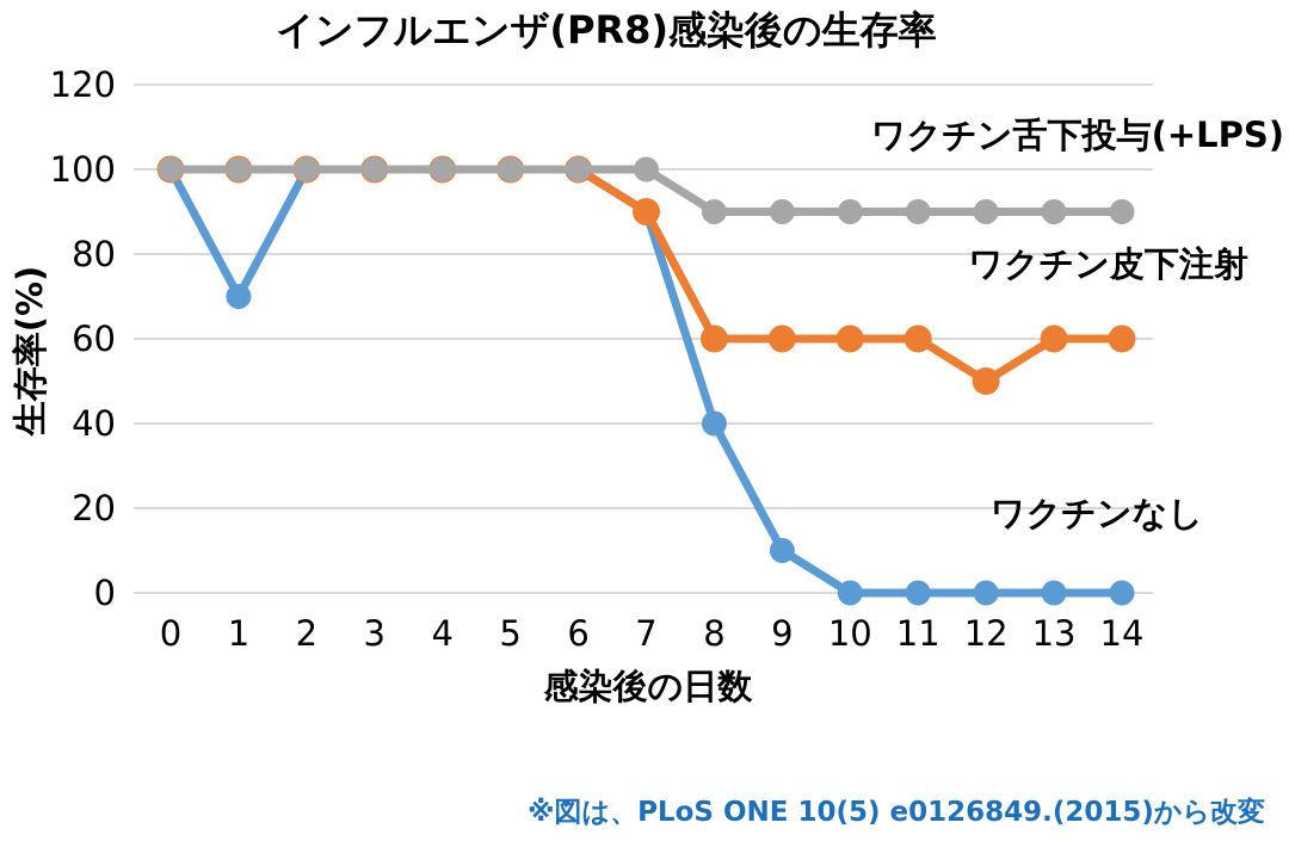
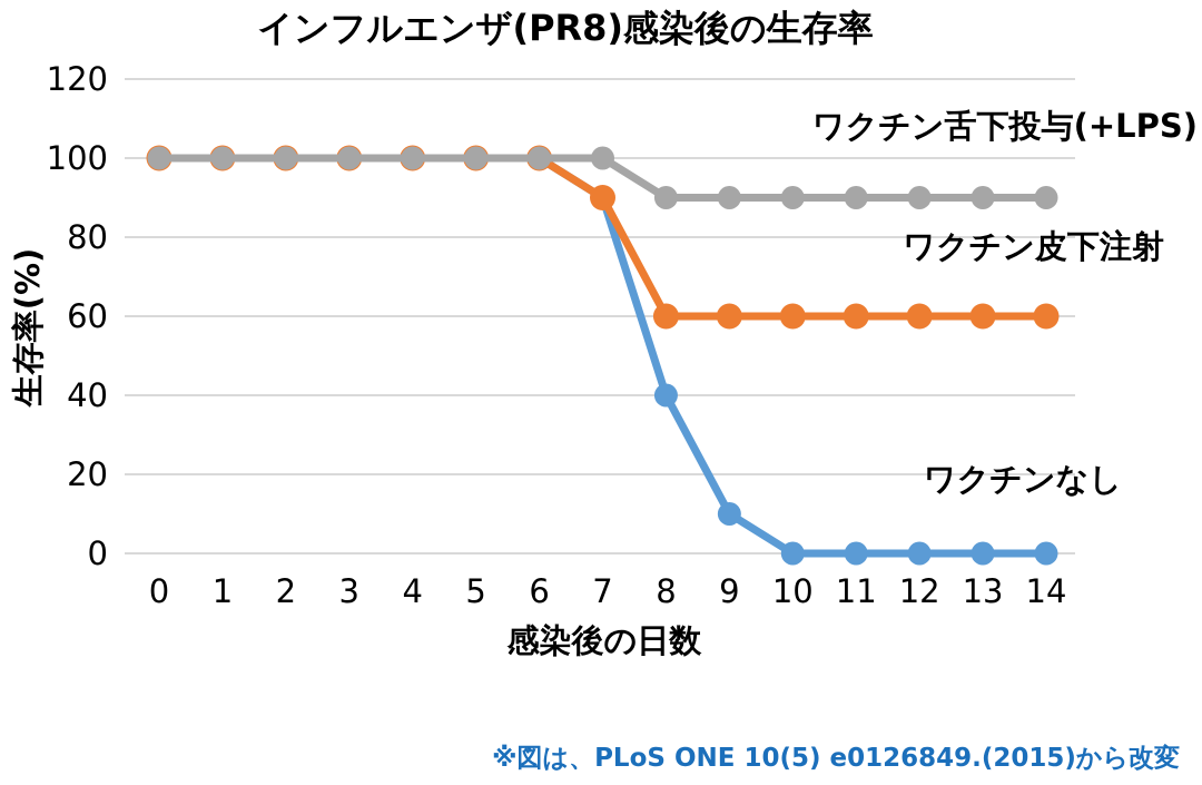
ワクチンなし/1: 70 -> 100
ワクチン皮下注射/12: 50 -> 60
